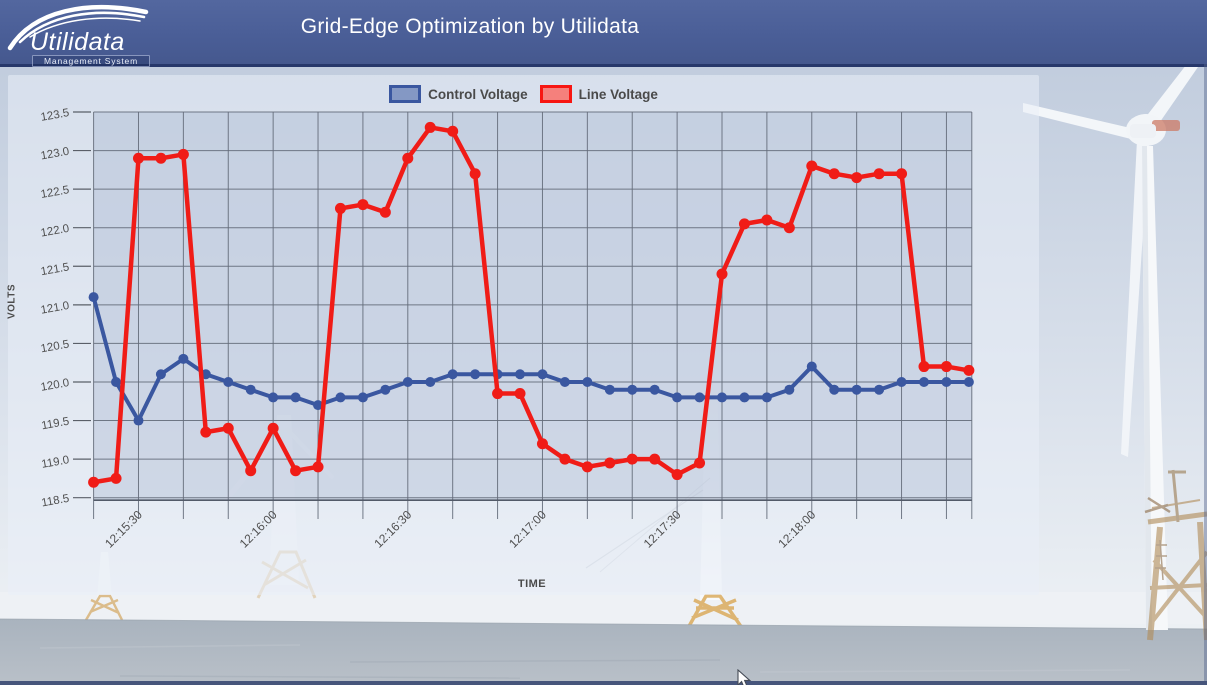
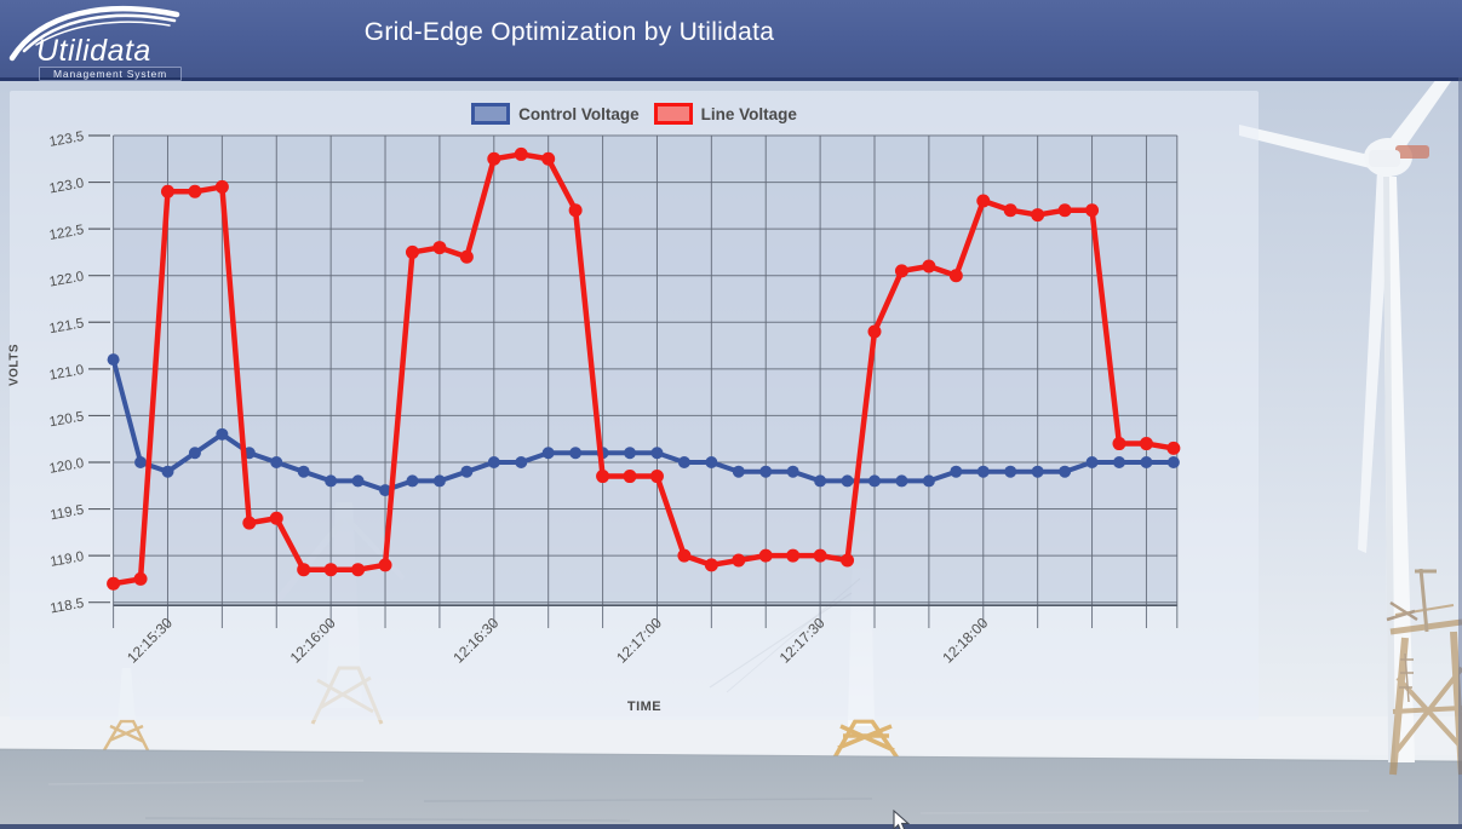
Control Voltage/12:15:30: 119.5 -> 119.9
Line Voltage/12:16:00: 119.4 -> 118.8
Line Voltage/12:16:30: 122.9 -> 123.2
Line Voltage/12:17:00: 119.2 -> 119.8
Line Voltage/12:17:30: 118.8 -> 119.0
Control Voltage/12:18:00: 120.2 -> 119.9
